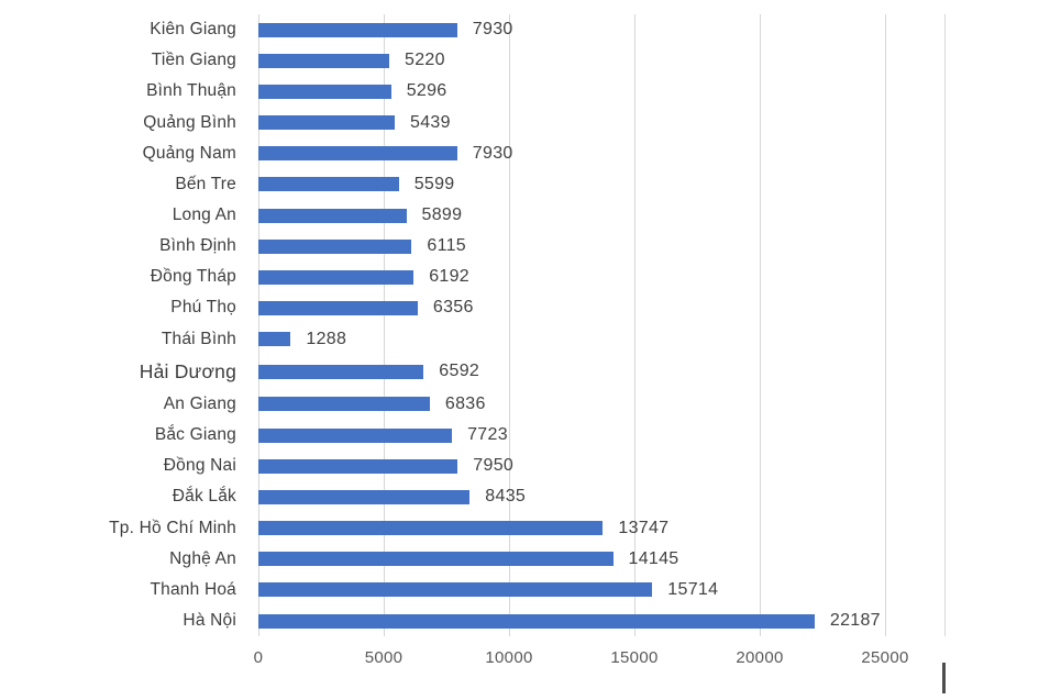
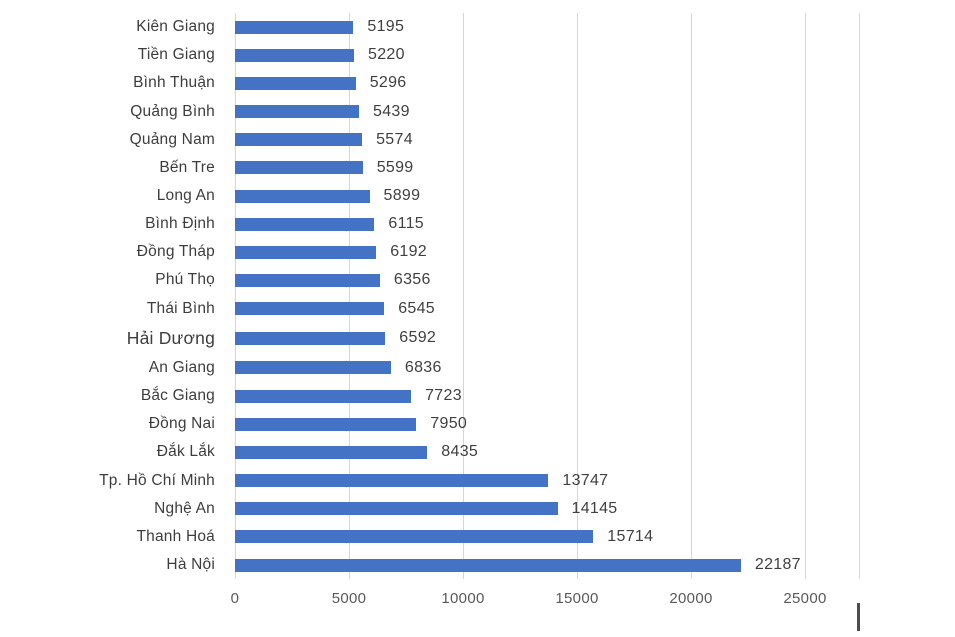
Kiên Giang: 7930 -> 5195
Quảng Nam: 7930 -> 5574
Thái Bình: 1288 -> 6545
